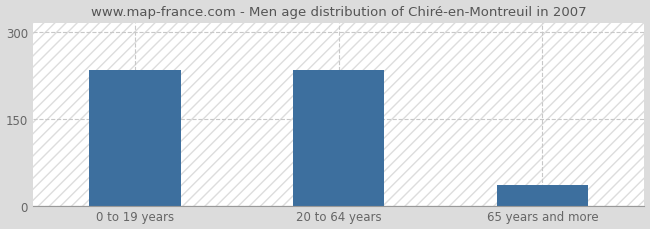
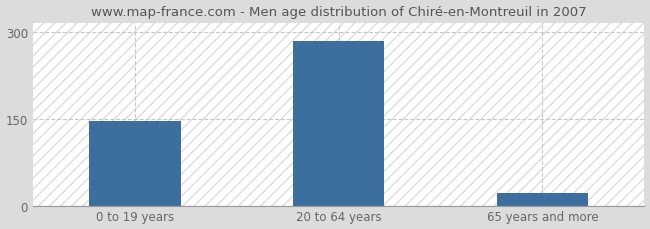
0 to 19 years: 234 -> 145
20 to 64 years: 234 -> 283
65 years and more: 36 -> 22
